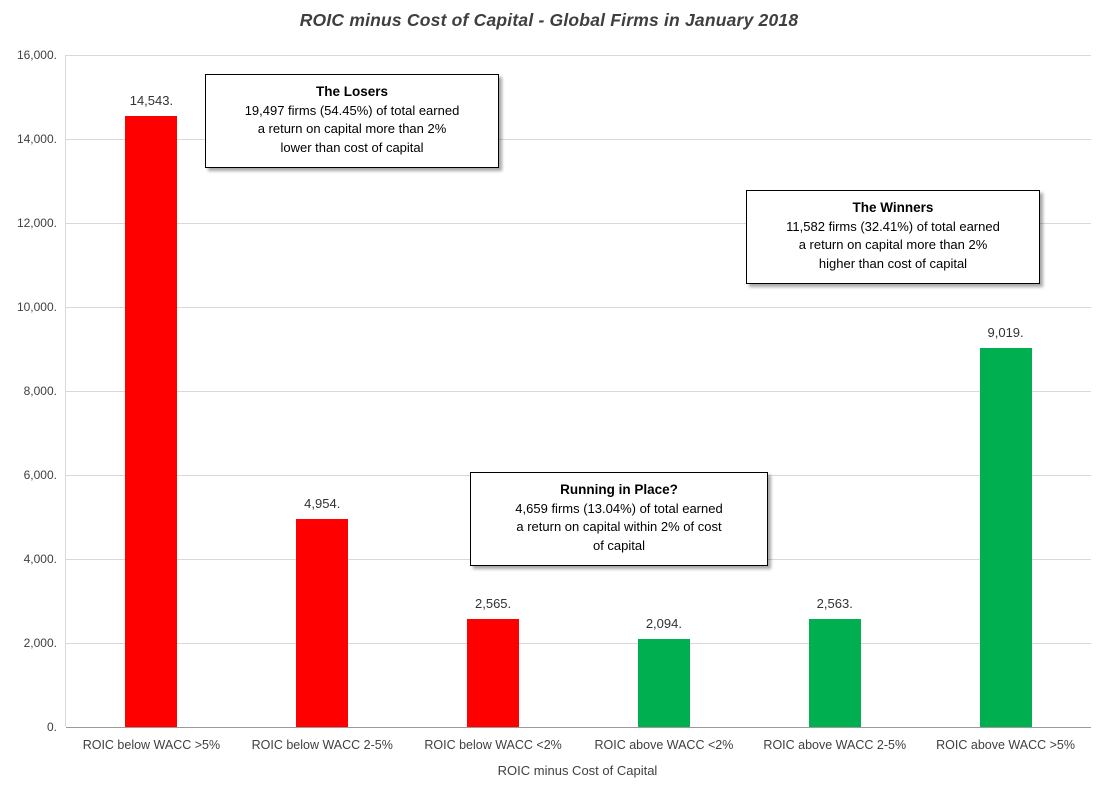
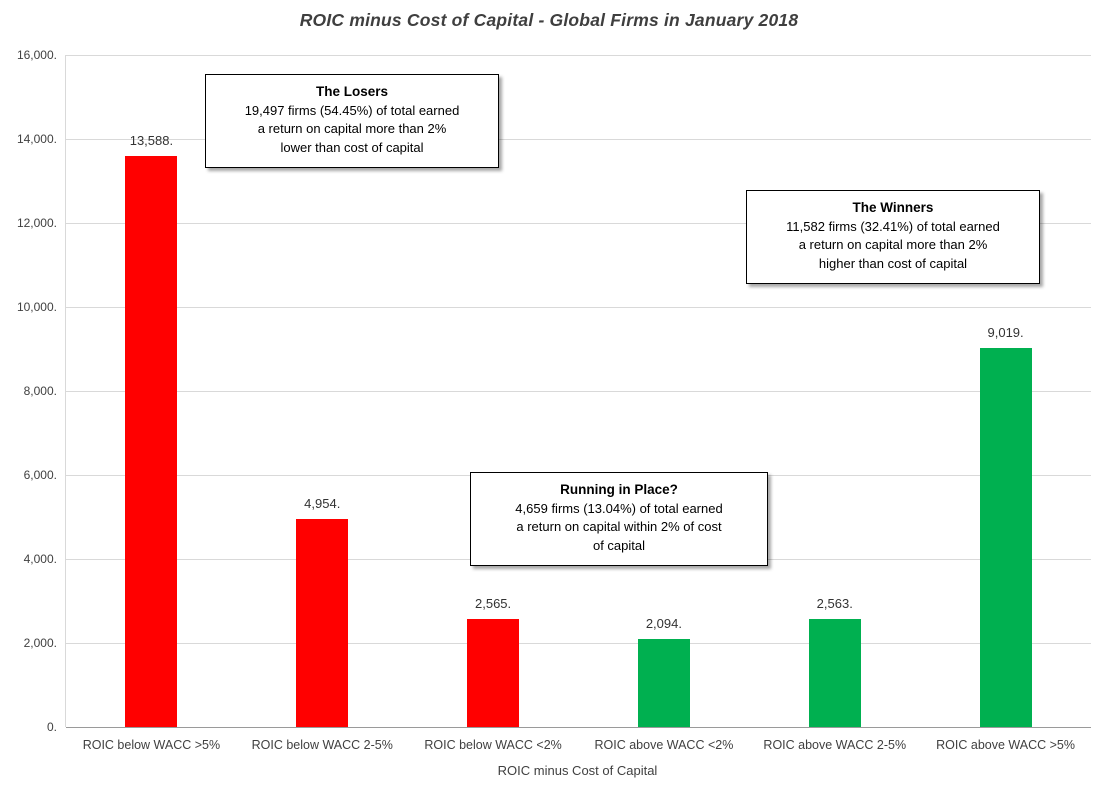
ROIC below WACC >5%: 14,543 -> 13,588
